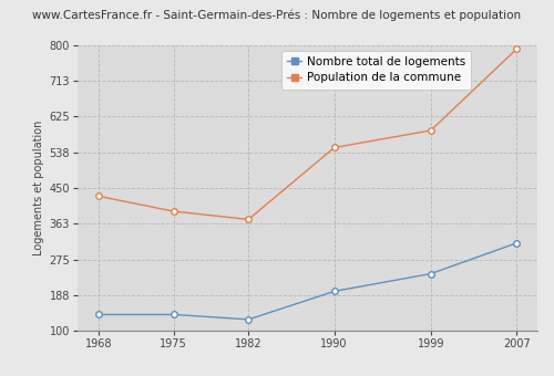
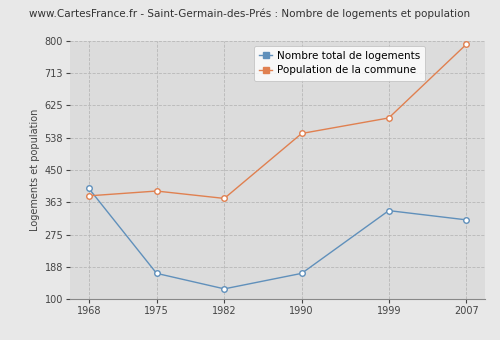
Nombre total de logements/1968: 140 -> 400
Population de la commune/1968: 430 -> 380
Nombre total de logements/1975: 140 -> 170
Nombre total de logements/1990: 197 -> 170
Nombre total de logements/1999: 240 -> 340
